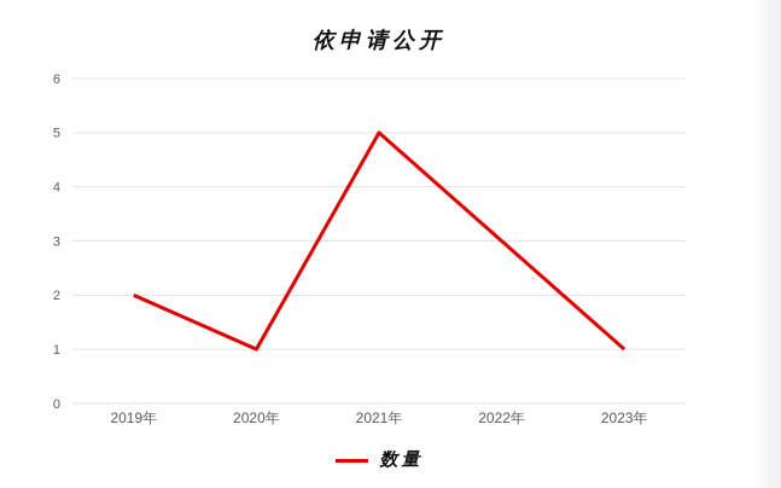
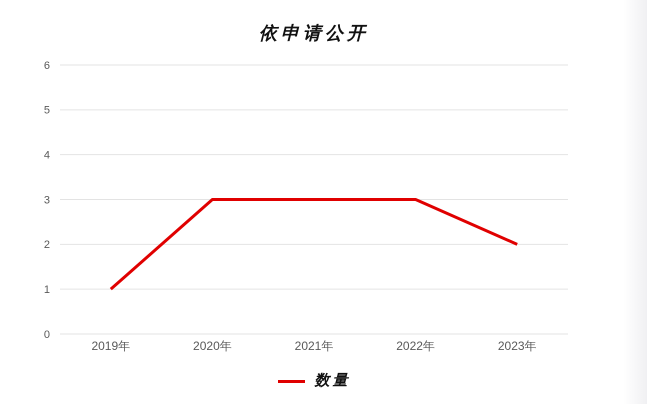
2019年: 2 -> 1
2020年: 1 -> 3
2021年: 5 -> 3
2023年: 1 -> 2
